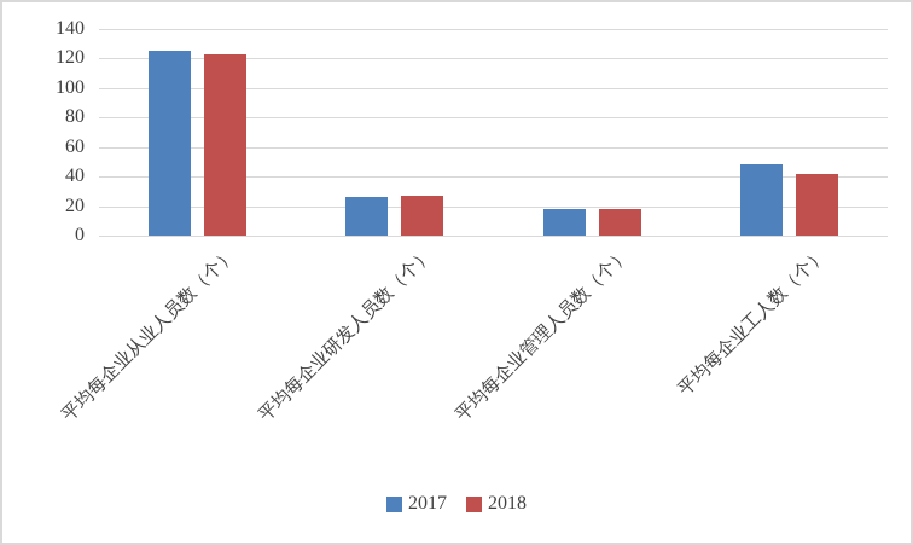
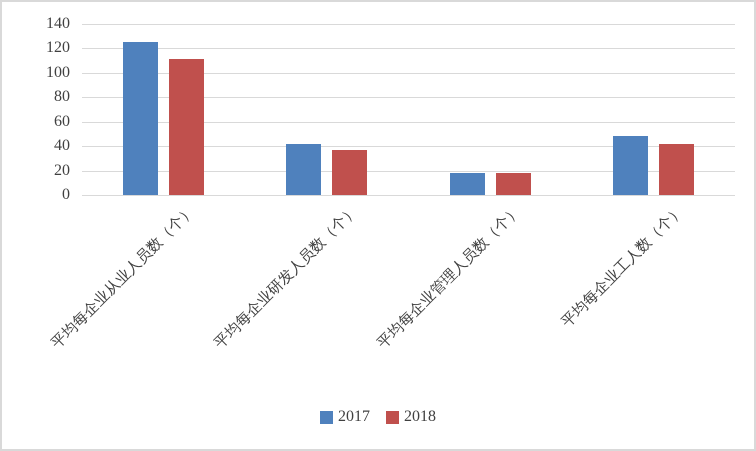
2018/平均每企业从业人员数（个）: 123 -> 111
2017/平均每企业研发人员数（个）: 26 -> 42
2018/平均每企业研发人员数（个）: 27 -> 37
